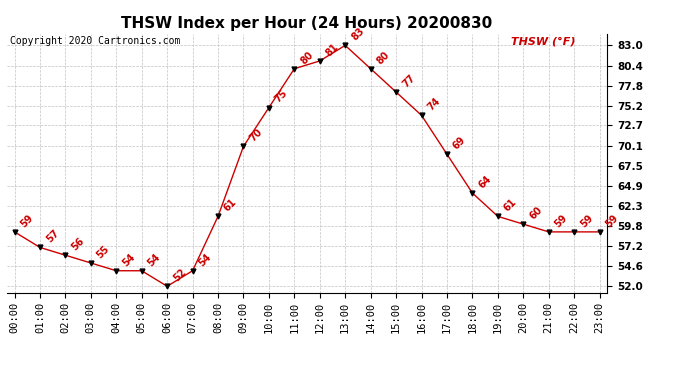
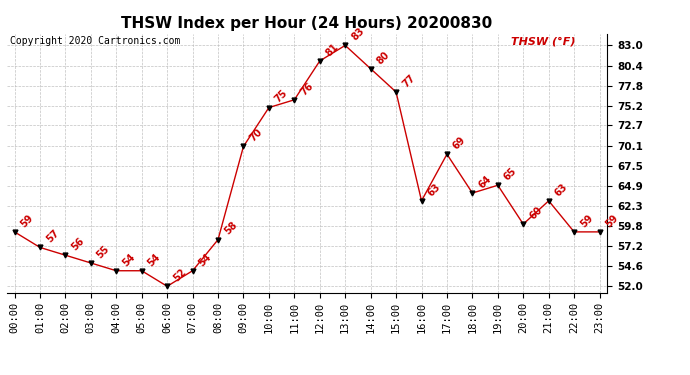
08:00: 61 -> 58
11:00: 80 -> 76
16:00: 74 -> 63
19:00: 61 -> 65
21:00: 59 -> 63
